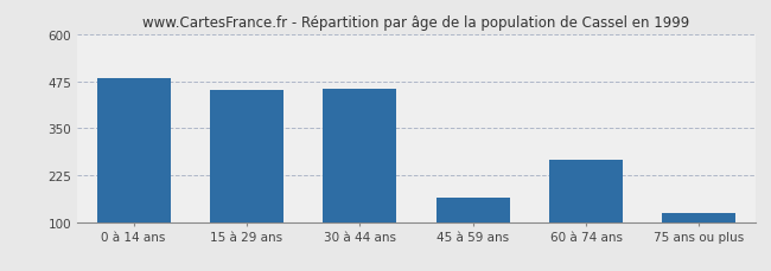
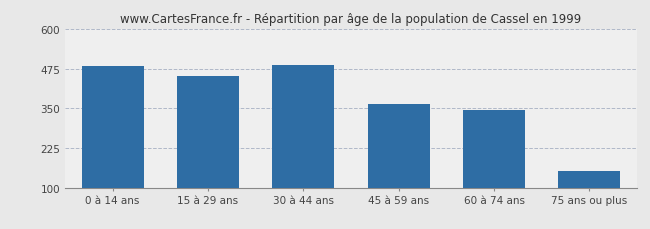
30 à 44 ans: 455 -> 487
45 à 59 ans: 165 -> 362
60 à 74 ans: 265 -> 344
75 ans ou plus: 125 -> 152
